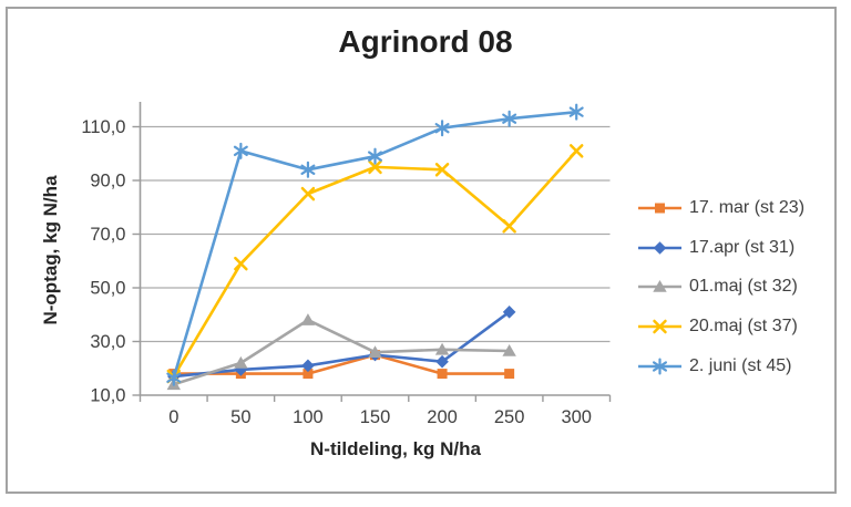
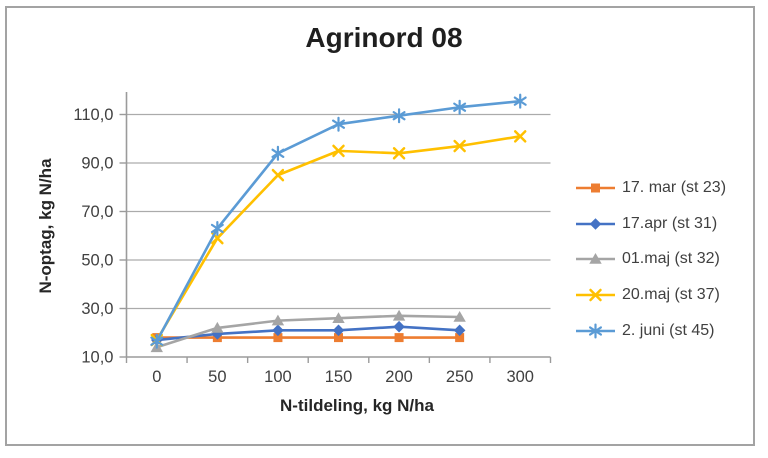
2. juni (st 45)/50: 101 -> 63
01.maj (st 32)/100: 38 -> 25
17. mar (st 23)/150: 25 -> 18
17.apr (st 31)/150: 25 -> 21
2. juni (st 45)/150: 99 -> 106
17.apr (st 31)/250: 41 -> 21
20.maj (st 37)/250: 73 -> 97
